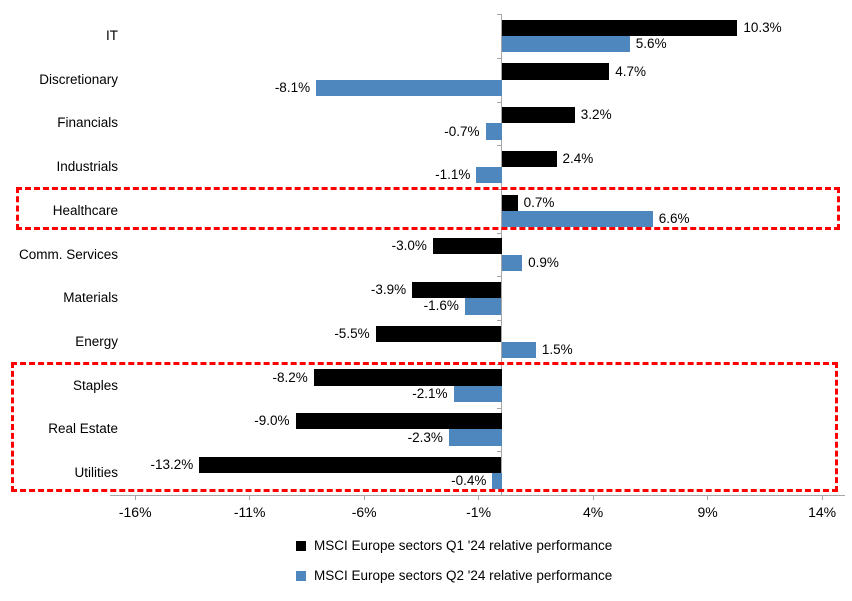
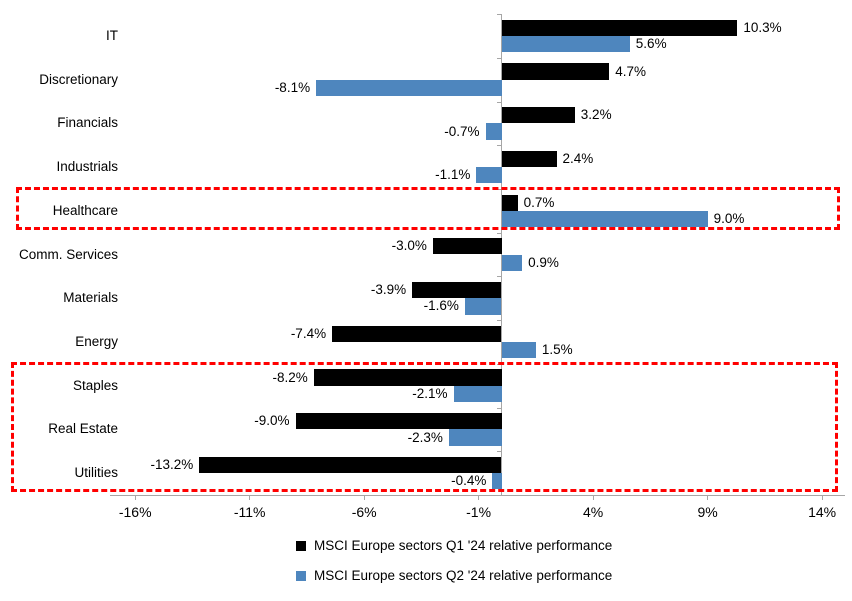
MSCI Europe sectors Q2 '24 relative performance/Healthcare: 6.6% -> 9.0%
MSCI Europe sectors Q1 '24 relative performance/Energy: -5.5% -> -7.4%
